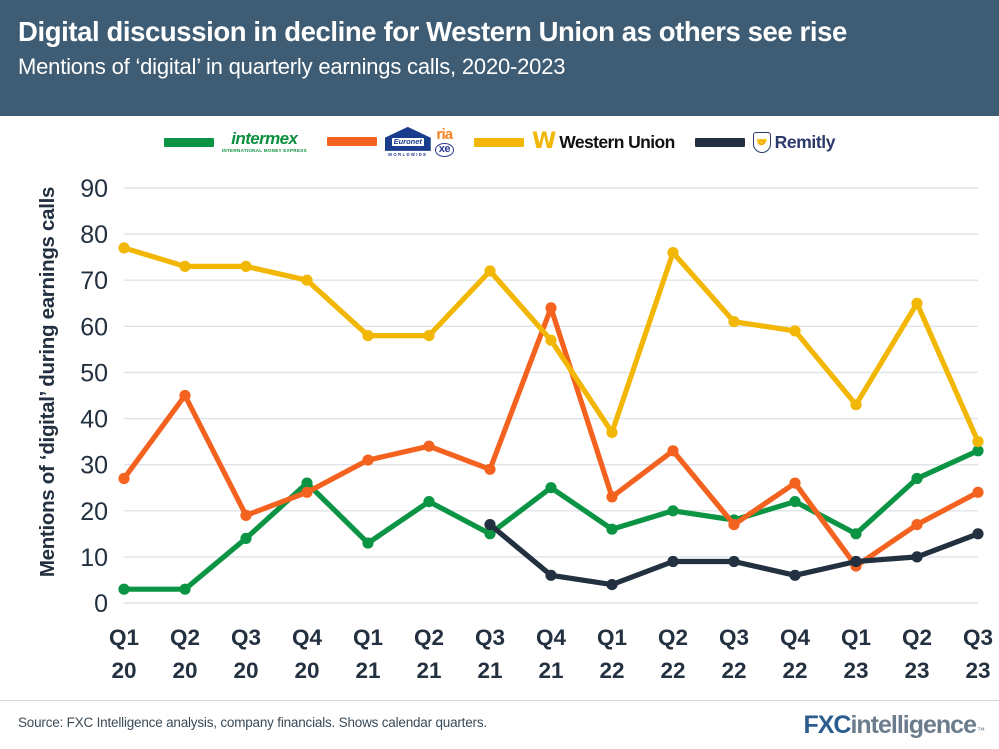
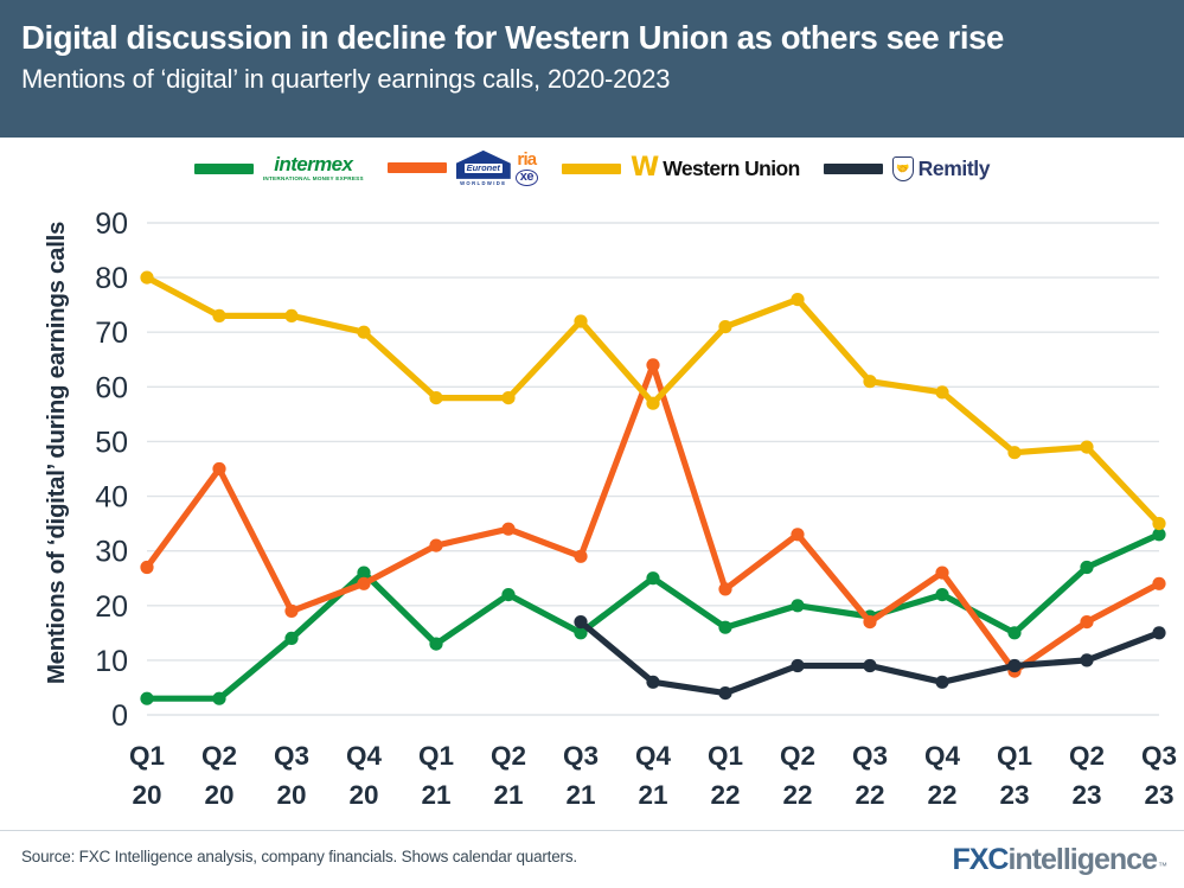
Western Union/Q1 20: 77 -> 80
Western Union/Q1 22: 37 -> 71
Western Union/Q1 23: 43 -> 48
Western Union/Q2 23: 65 -> 49
